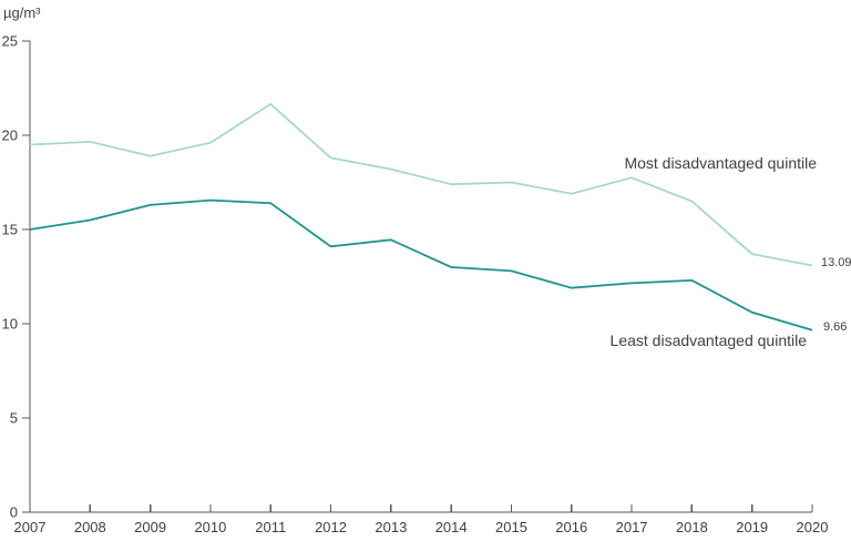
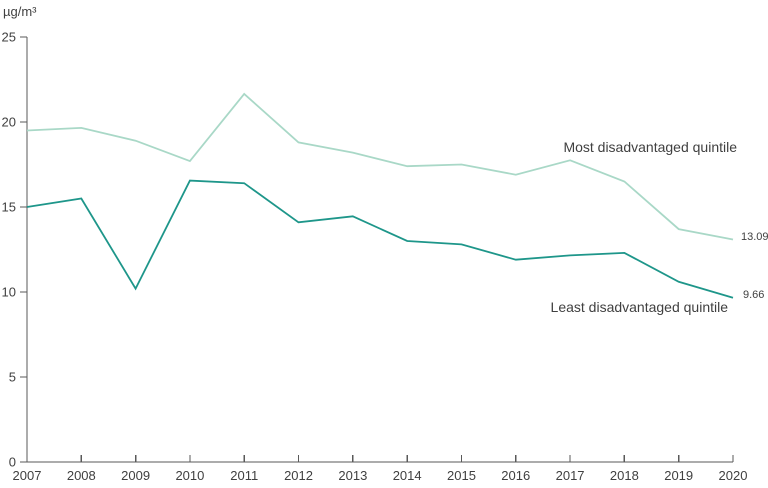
Least disadvantaged quintile/2009: 16.3 -> 10.2
Most disadvantaged quintile/2010: 19.6 -> 17.7
